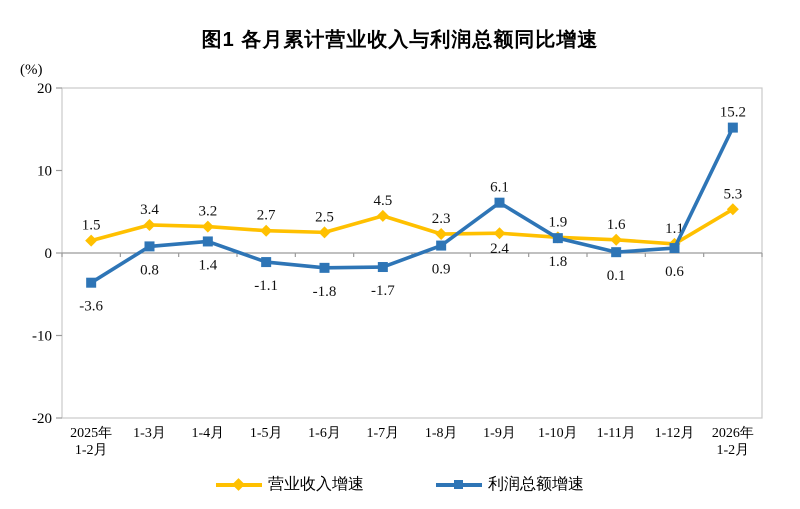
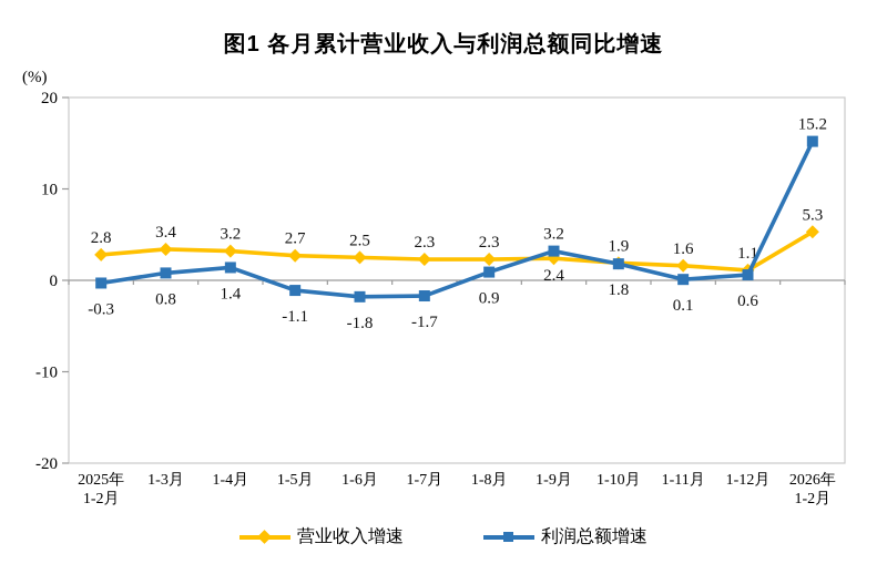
营业收入增速/2025年 1-2月: 1.5 -> 2.8
利润总额增速/2025年 1-2月: -3.6 -> -0.3
营业收入增速/1-7月: 4.5 -> 2.3
利润总额增速/1-9月: 6.1 -> 3.2
